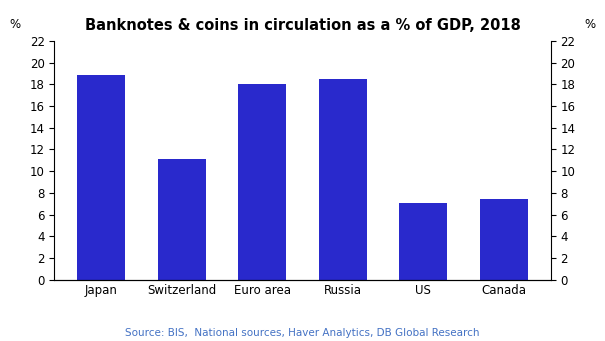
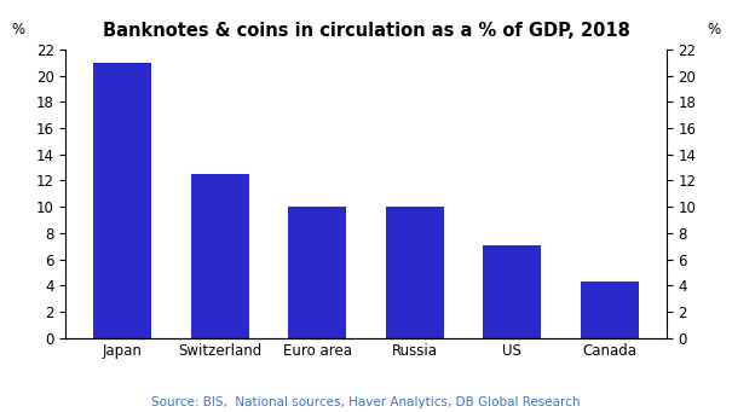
Japan: 18.9 -> 21.0
Switzerland: 11.1 -> 12.5
Euro area: 18.0 -> 10.0
Russia: 18.5 -> 10.0
Canada: 7.4 -> 4.3
